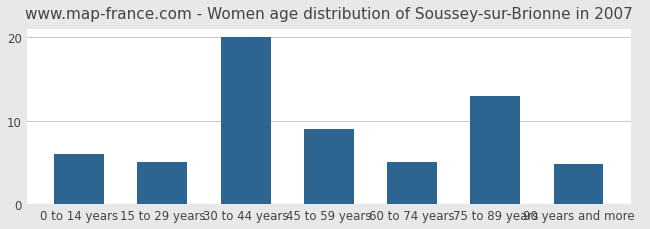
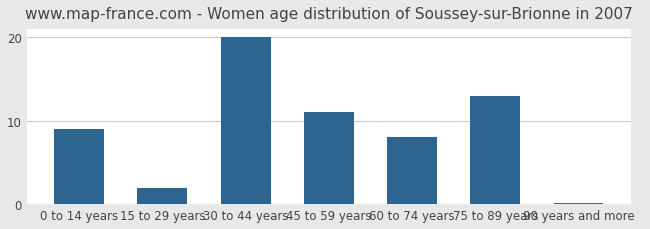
0 to 14 years: 6.0 -> 9.0
15 to 29 years: 5.0 -> 2.0
45 to 59 years: 9.0 -> 11.0
60 to 74 years: 5.0 -> 8.0
90 years and more: 4.8 -> 0.2
